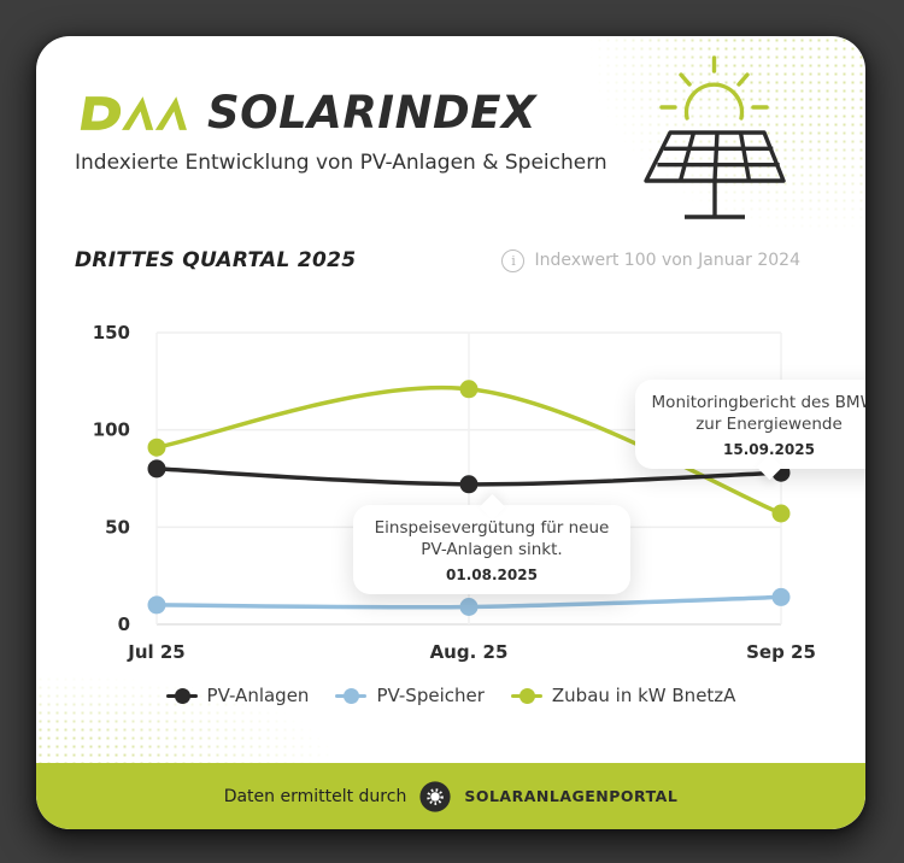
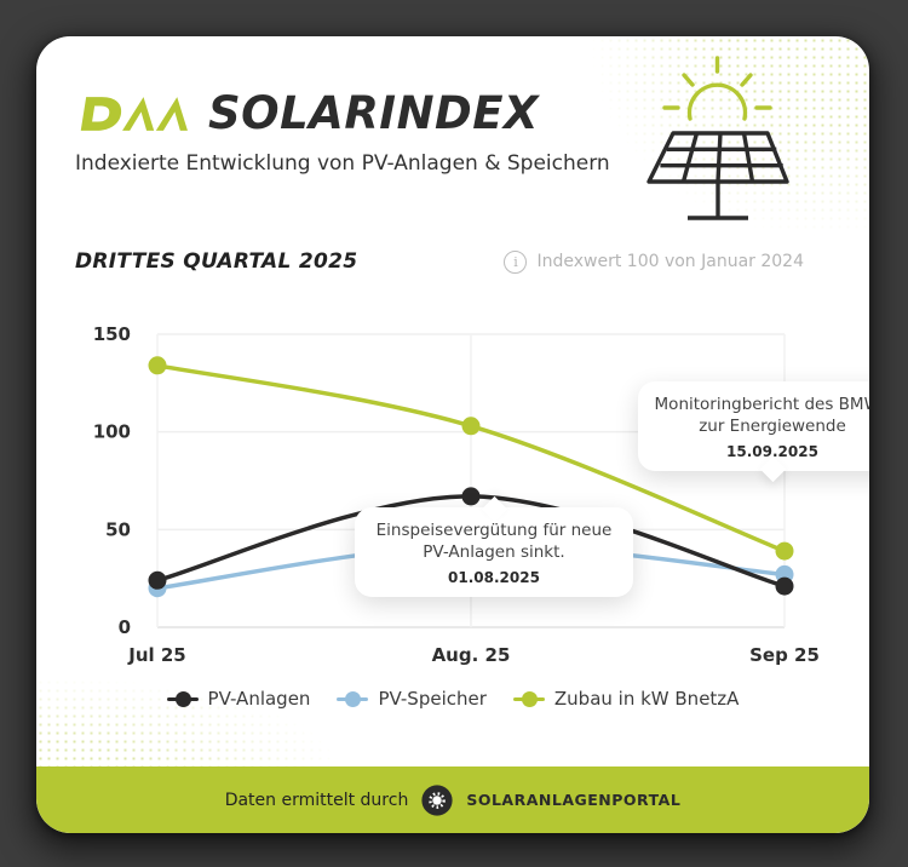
PV-Anlagen/Jul 25: 80 -> 24
PV-Speicher/Jul 25: 10 -> 20
Zubau in kW BnetzA/Jul 25: 91 -> 134
PV-Anlagen/Aug. 25: 72 -> 67
PV-Speicher/Aug. 25: 9 -> 42
Zubau in kW BnetzA/Aug. 25: 121 -> 103
PV-Anlagen/Sep 25: 78 -> 21
PV-Speicher/Sep 25: 14 -> 27
Zubau in kW BnetzA/Sep 25: 57 -> 39
